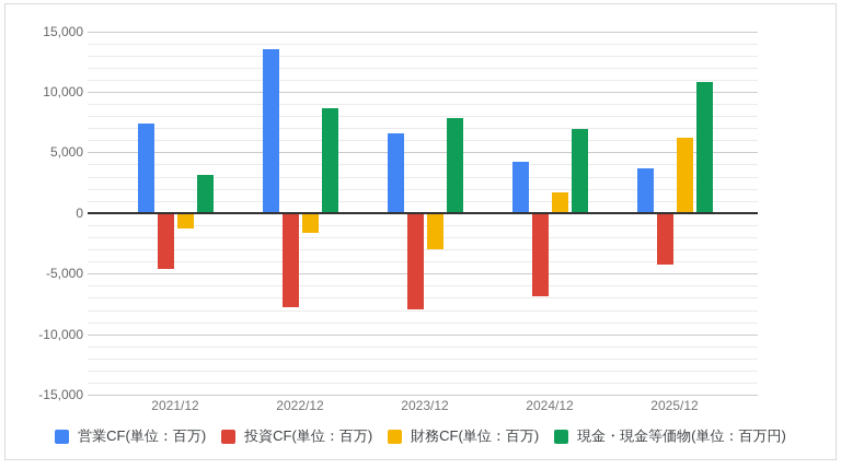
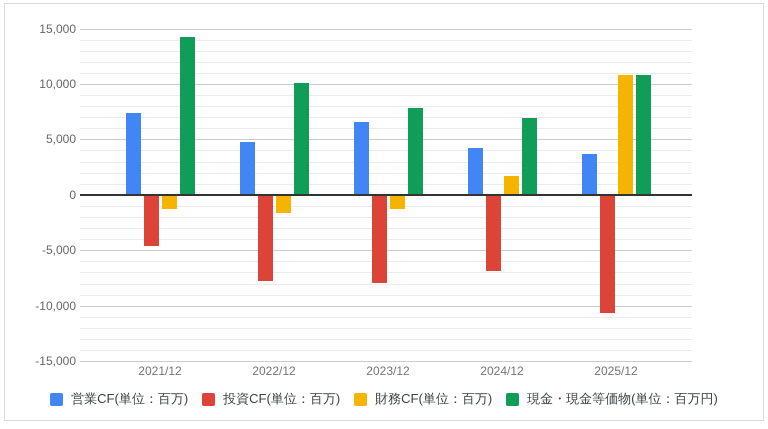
現金・現金等価物(単位：百万円)/2021/12: 3100 -> 14200
営業CF(単位：百万)/2022/12: 13500 -> 4800
現金・現金等価物(単位：百万円)/2022/12: 8600 -> 10100
財務CF(単位：百万)/2023/12: -3000 -> -1300
投資CF(単位：百万)/2025/12: -4300 -> -10700
財務CF(単位：百万)/2025/12: 6200 -> 10800
